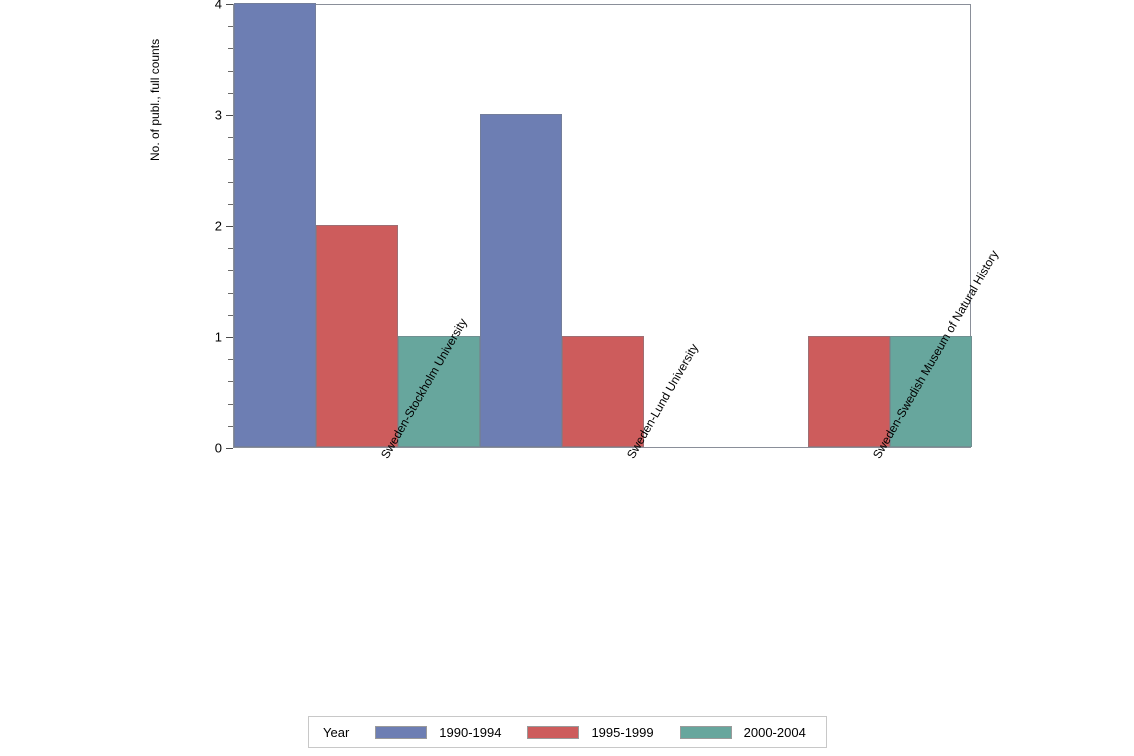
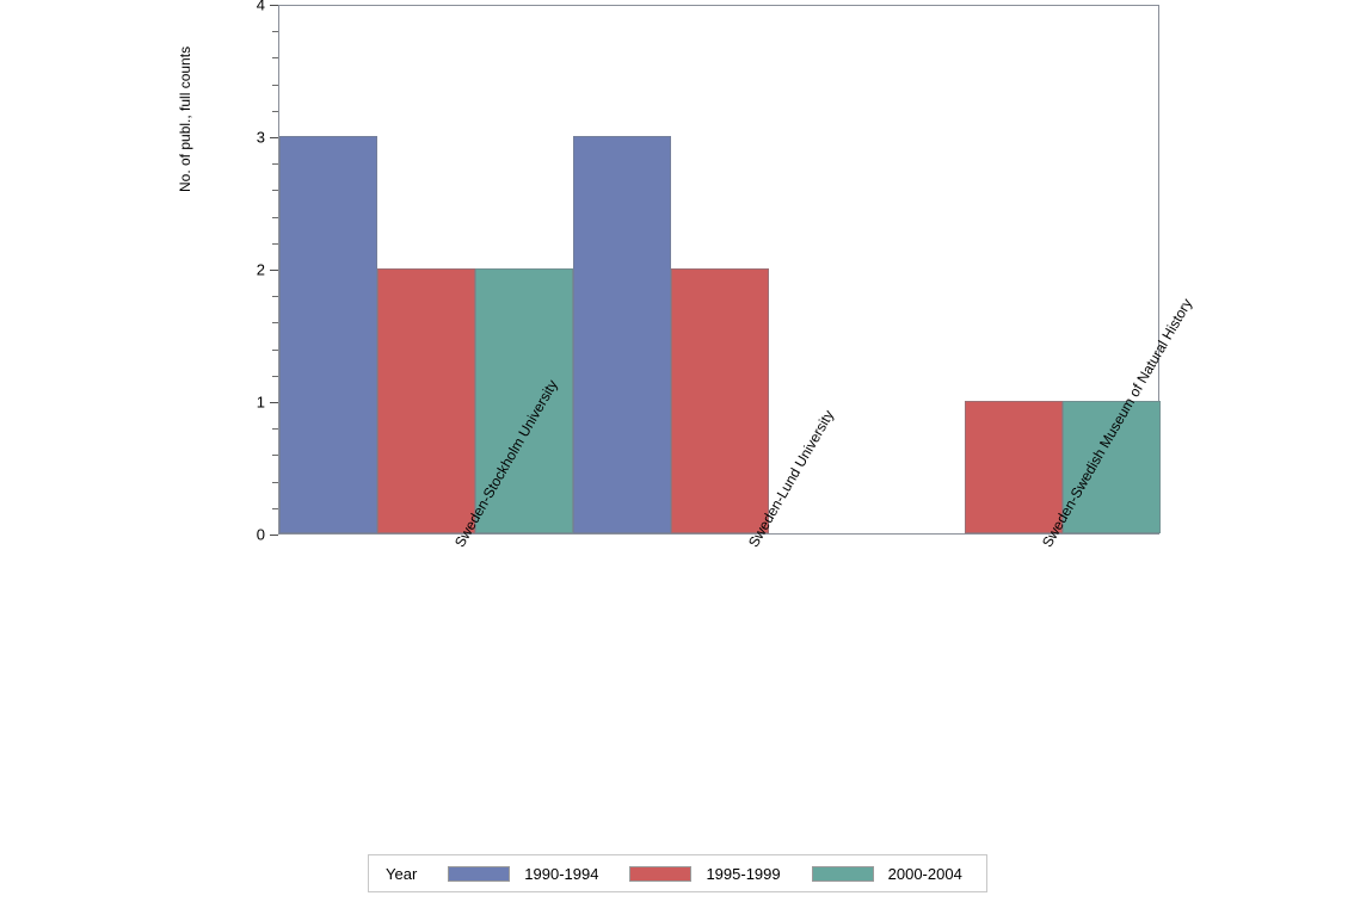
1990-1994/Sweden-Stockholm University: 4 -> 3
2000-2004/Sweden-Stockholm University: 1 -> 2
1995-1999/Sweden-Lund University: 1 -> 2
